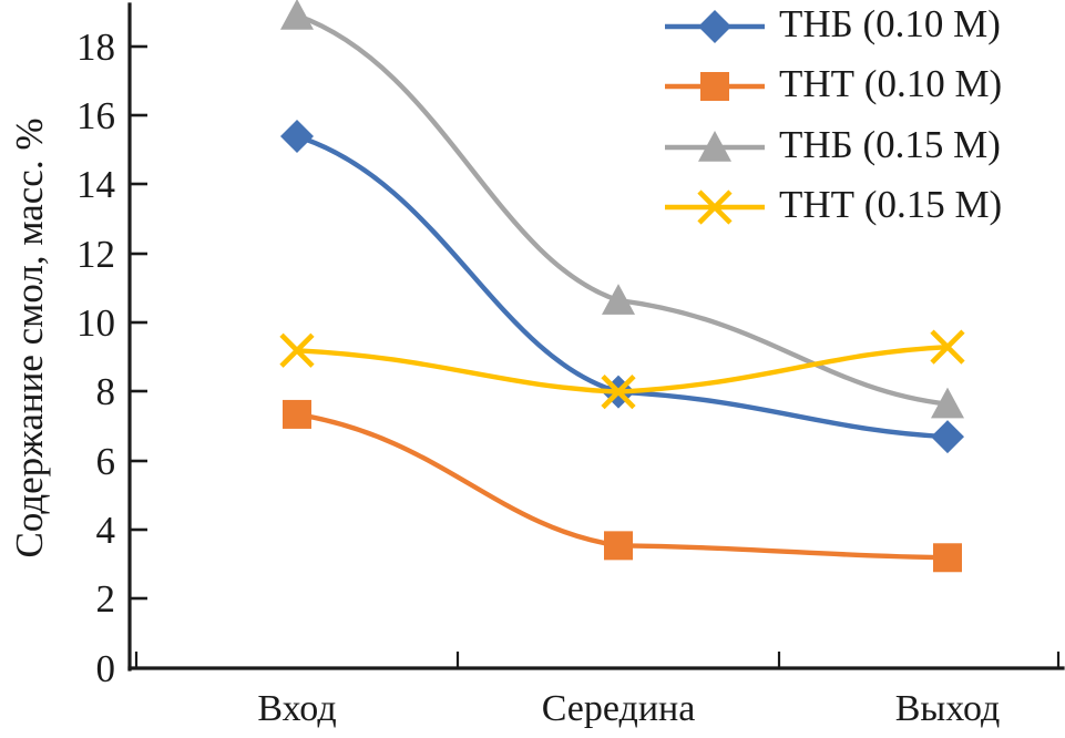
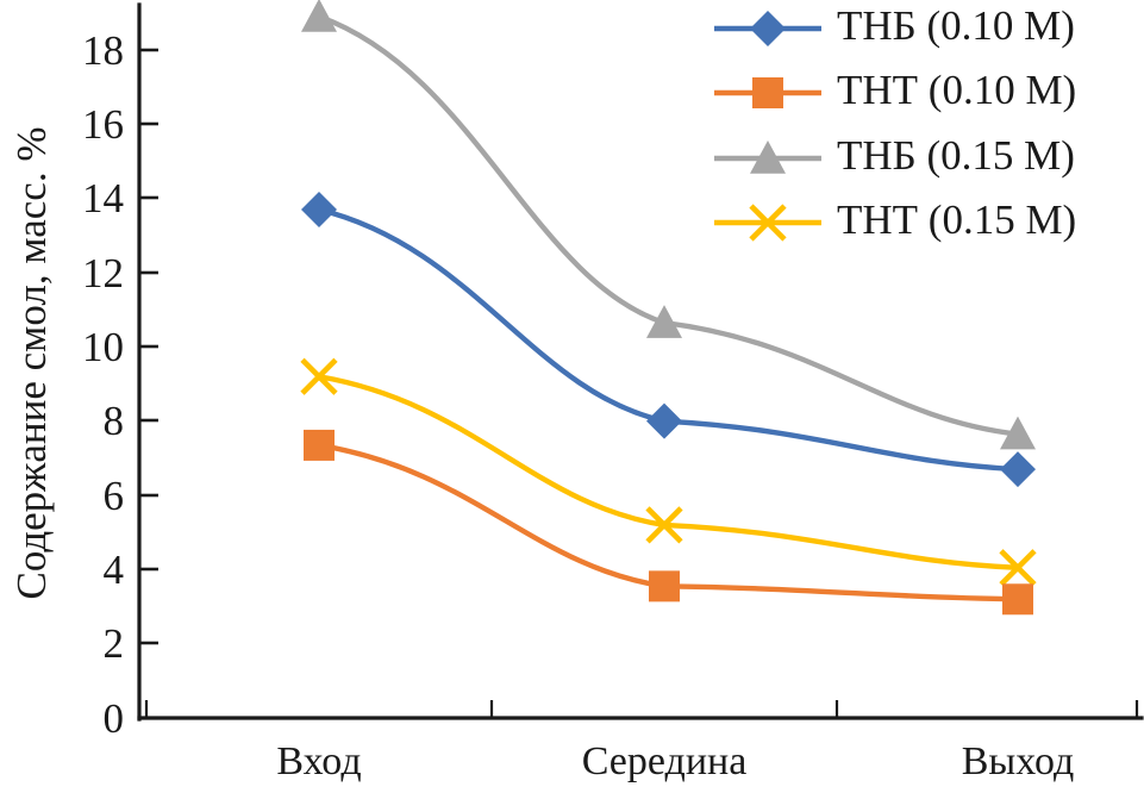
ТНБ (0.10 М)/Вход: 15.4 -> 13.7
ТНТ (0.15 М)/Середина: 8.0 -> 5.2
ТНТ (0.15 М)/Выход: 9.3 -> 4.0
